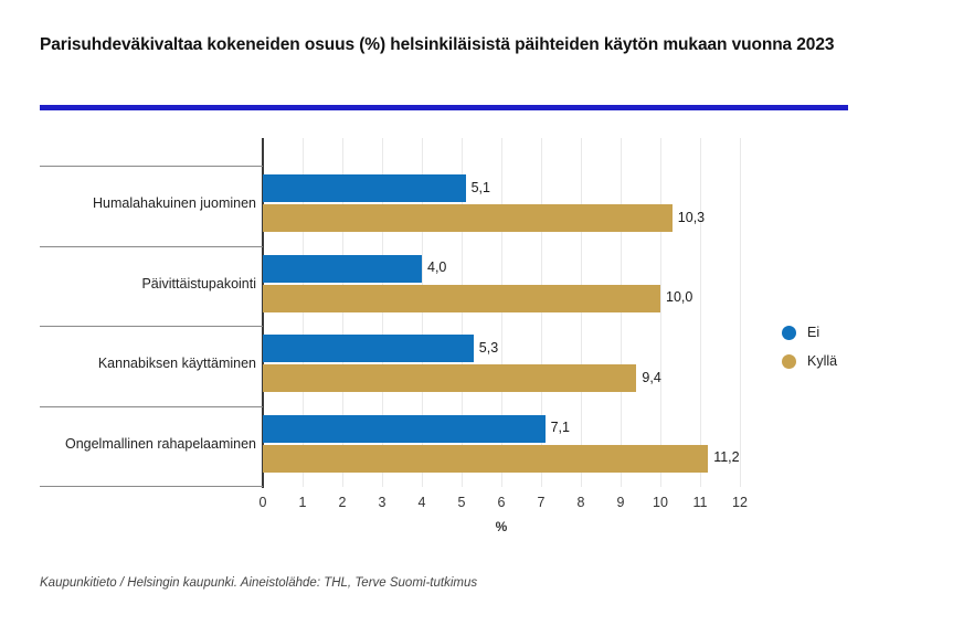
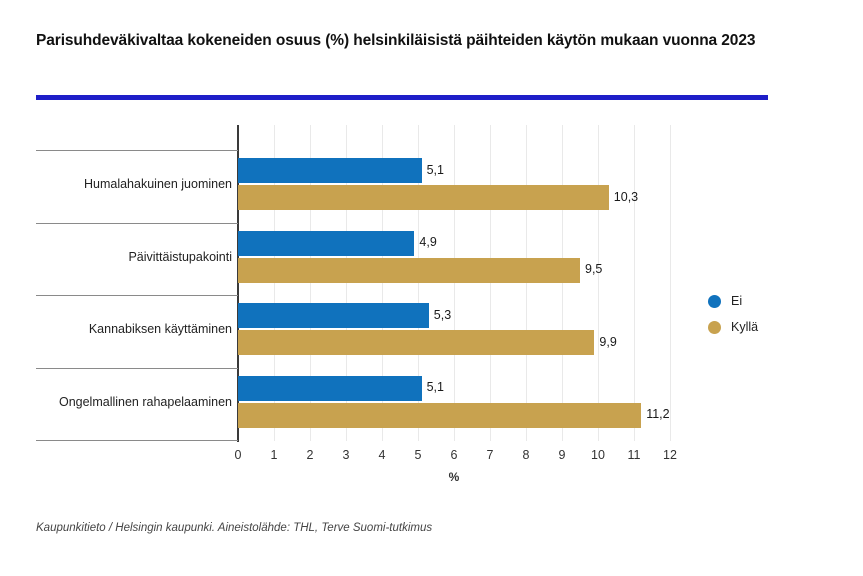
Ei/Päivittäistupakointi: 4,0 -> 4,9
Kyllä/Päivittäistupakointi: 10,0 -> 9,5
Kyllä/Kannabiksen käyttäminen: 9,4 -> 9,9
Ei/Ongelmallinen rahapelaaminen: 7,1 -> 5,1
